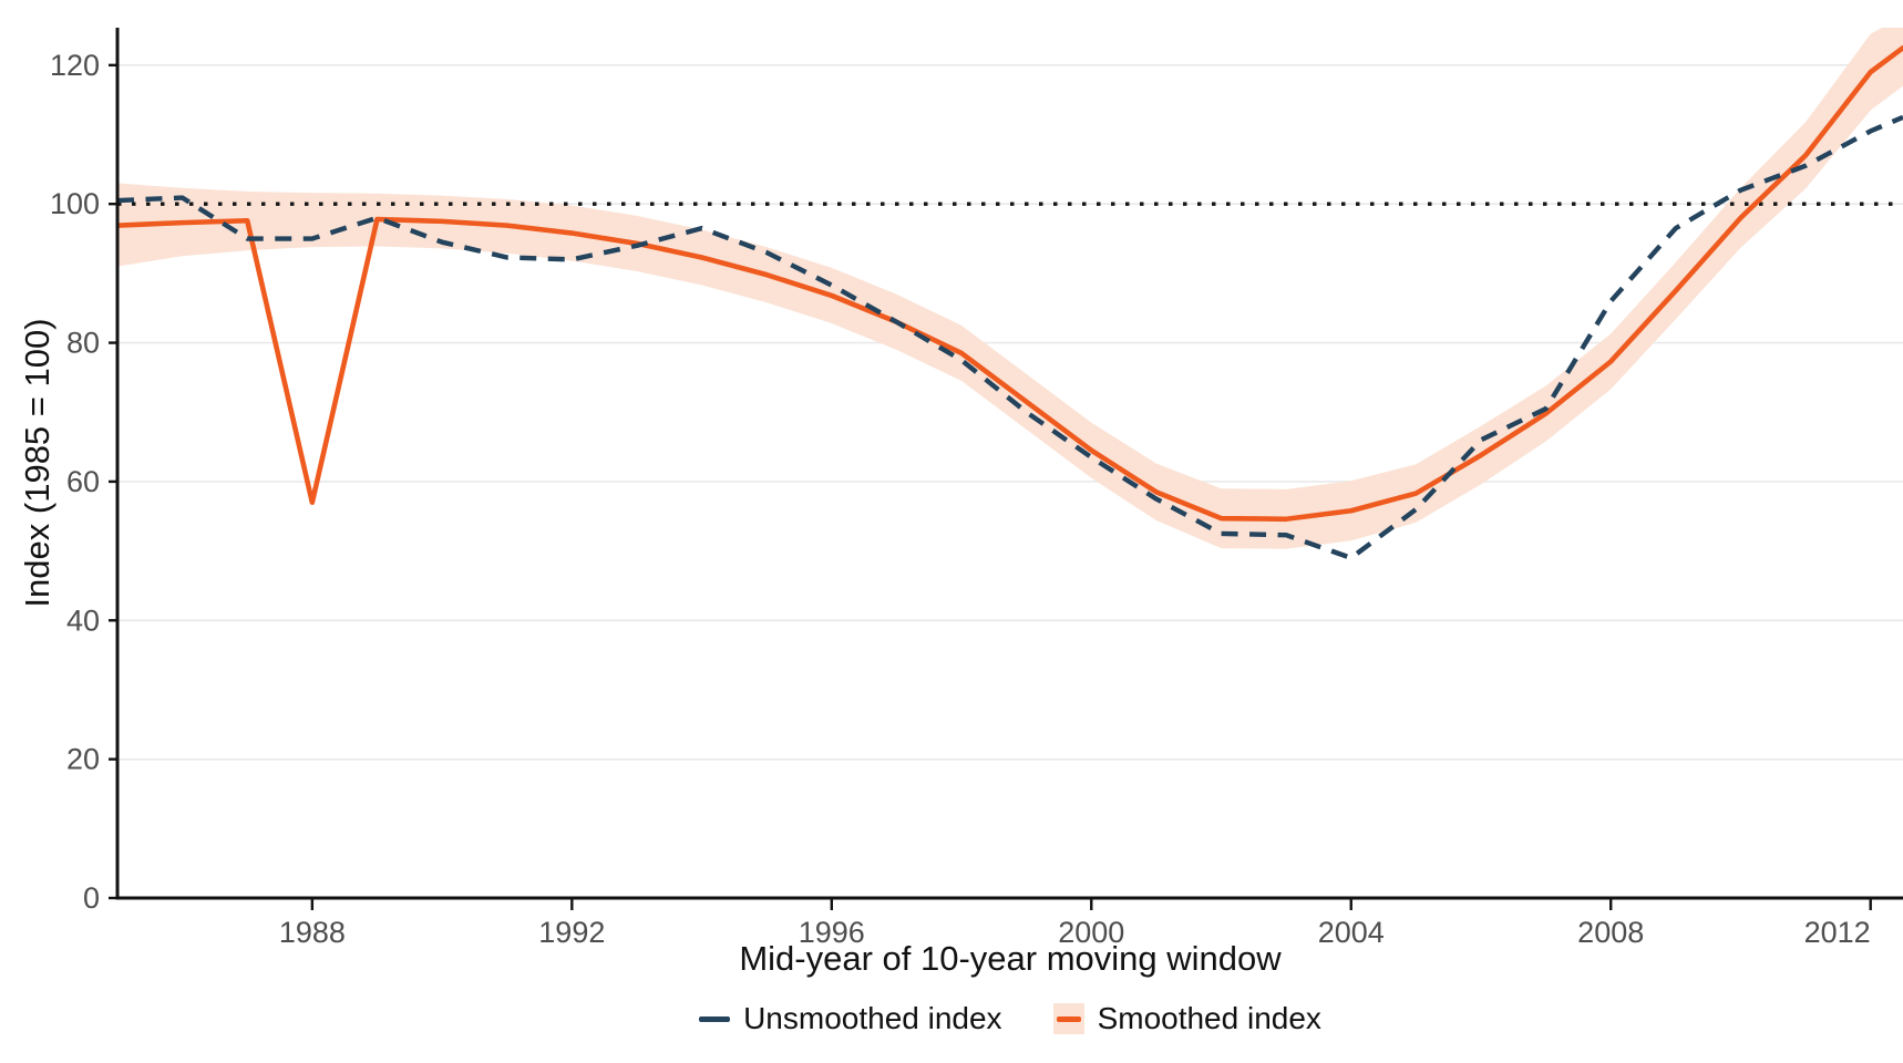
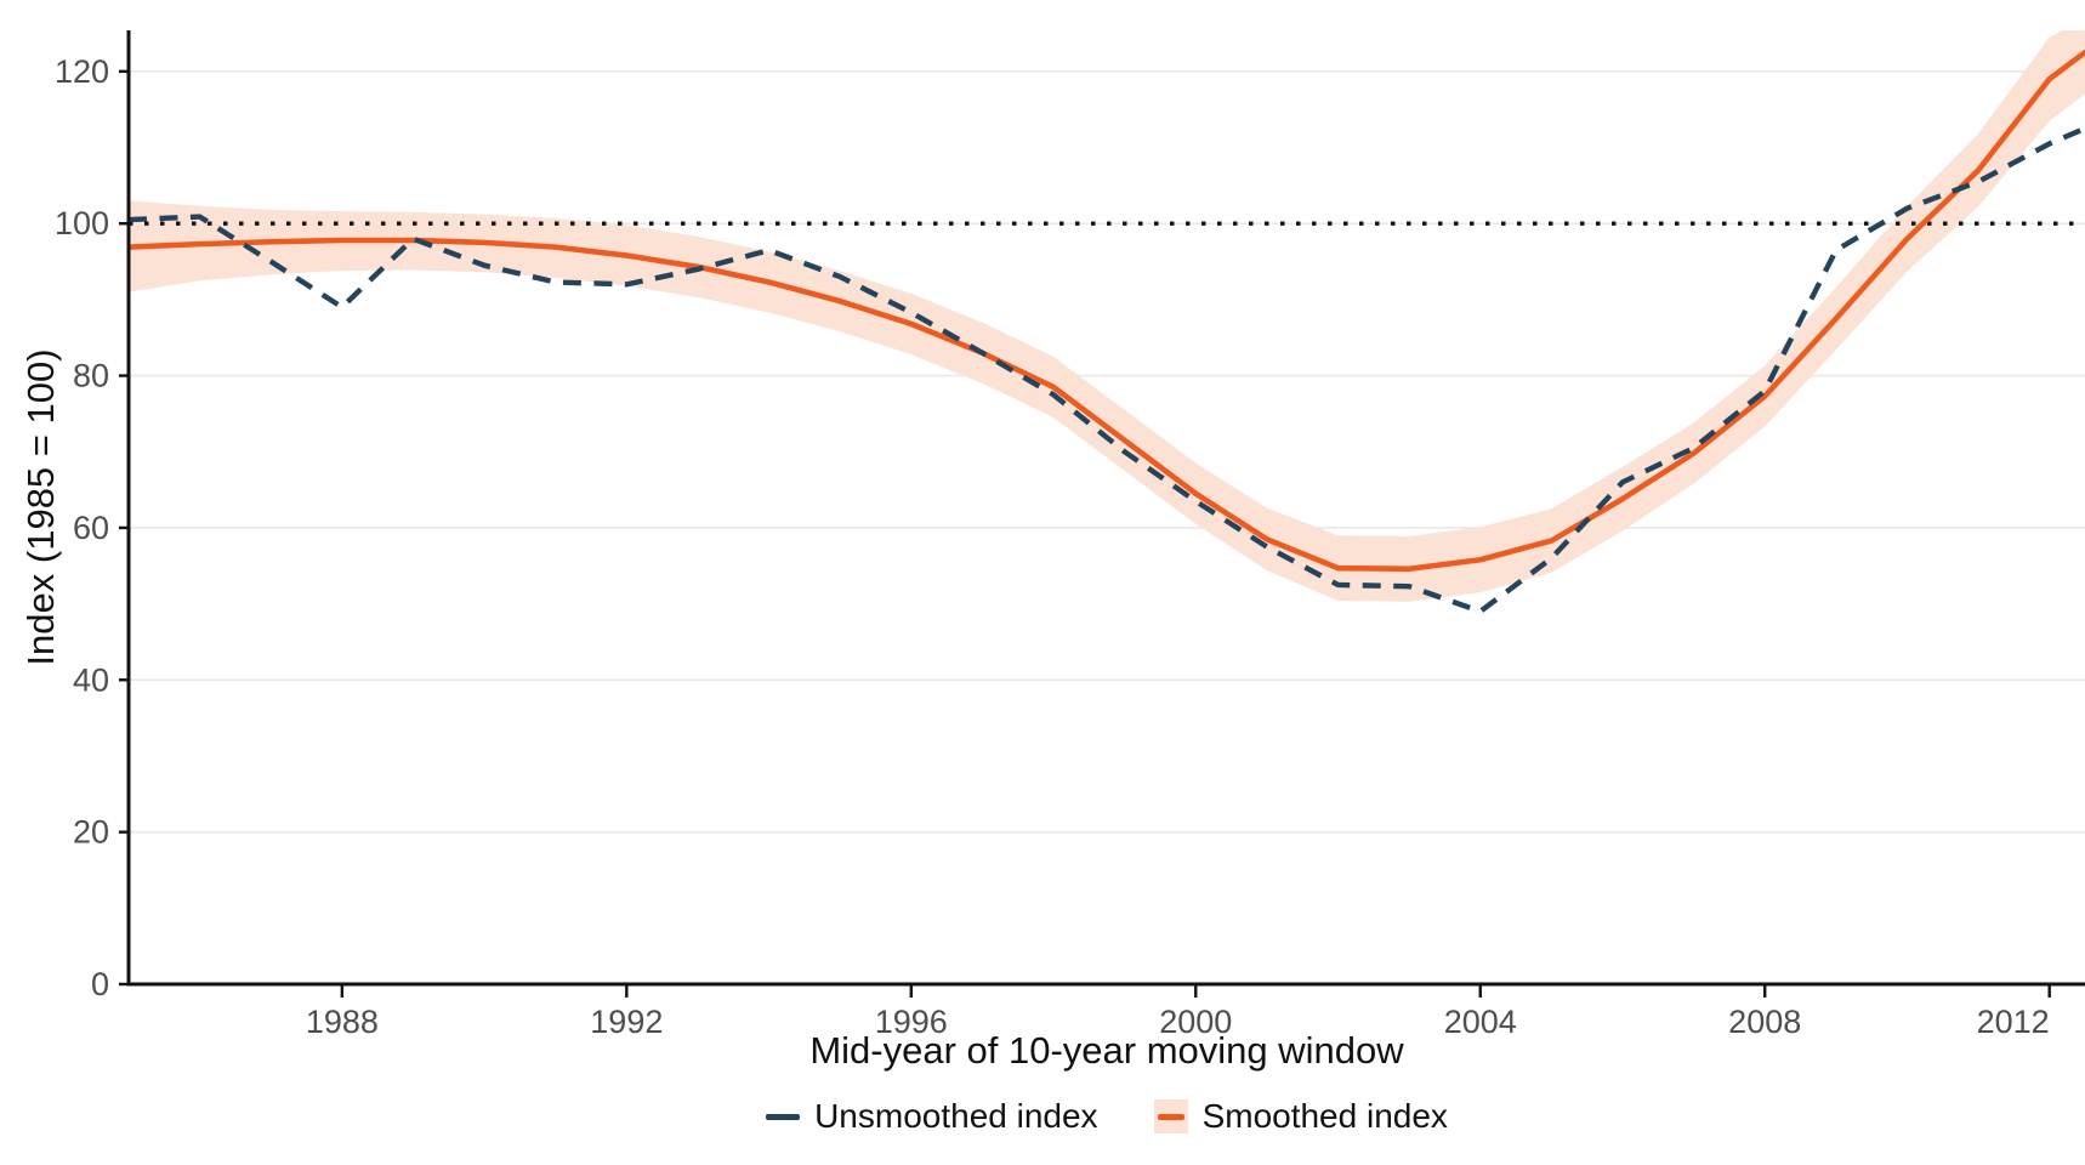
Unsmoothed index/1988: 95 -> 89
Smoothed index/1988: 57 -> 98
Unsmoothed index/2008: 86 -> 78
